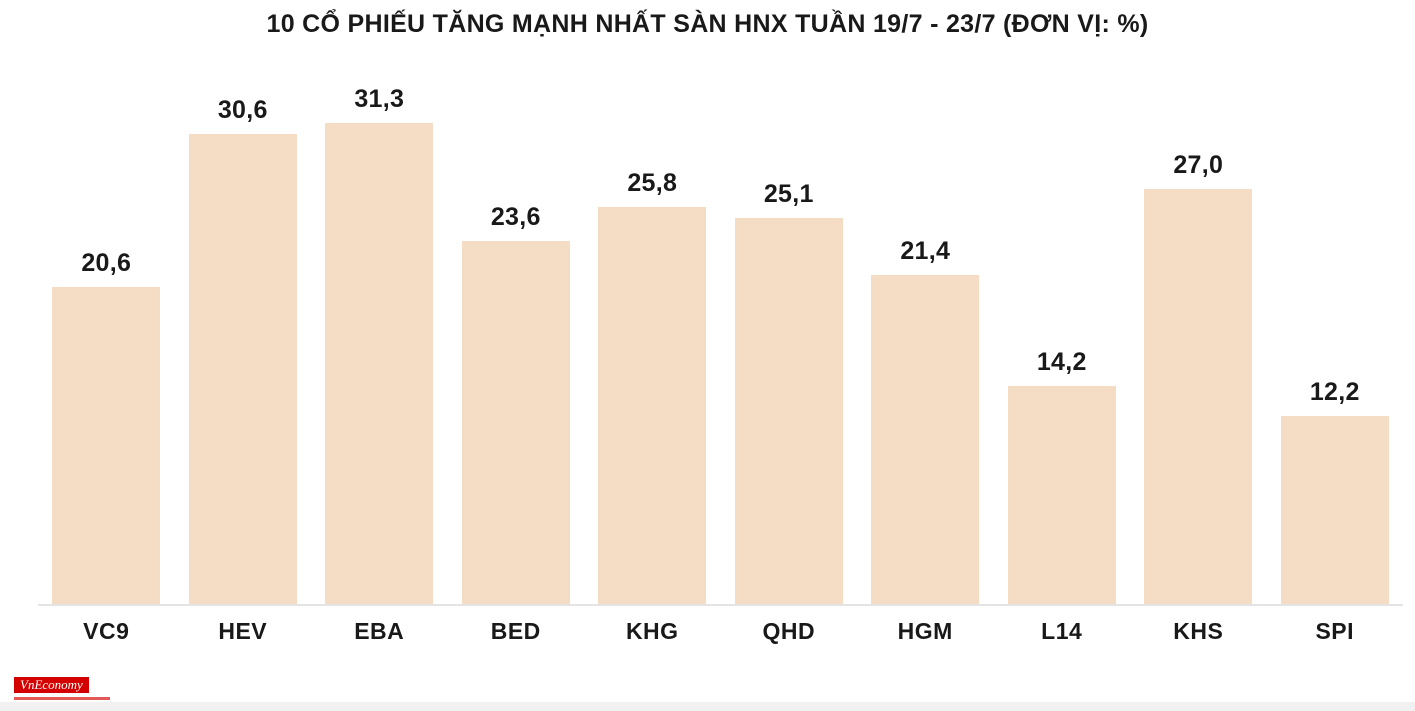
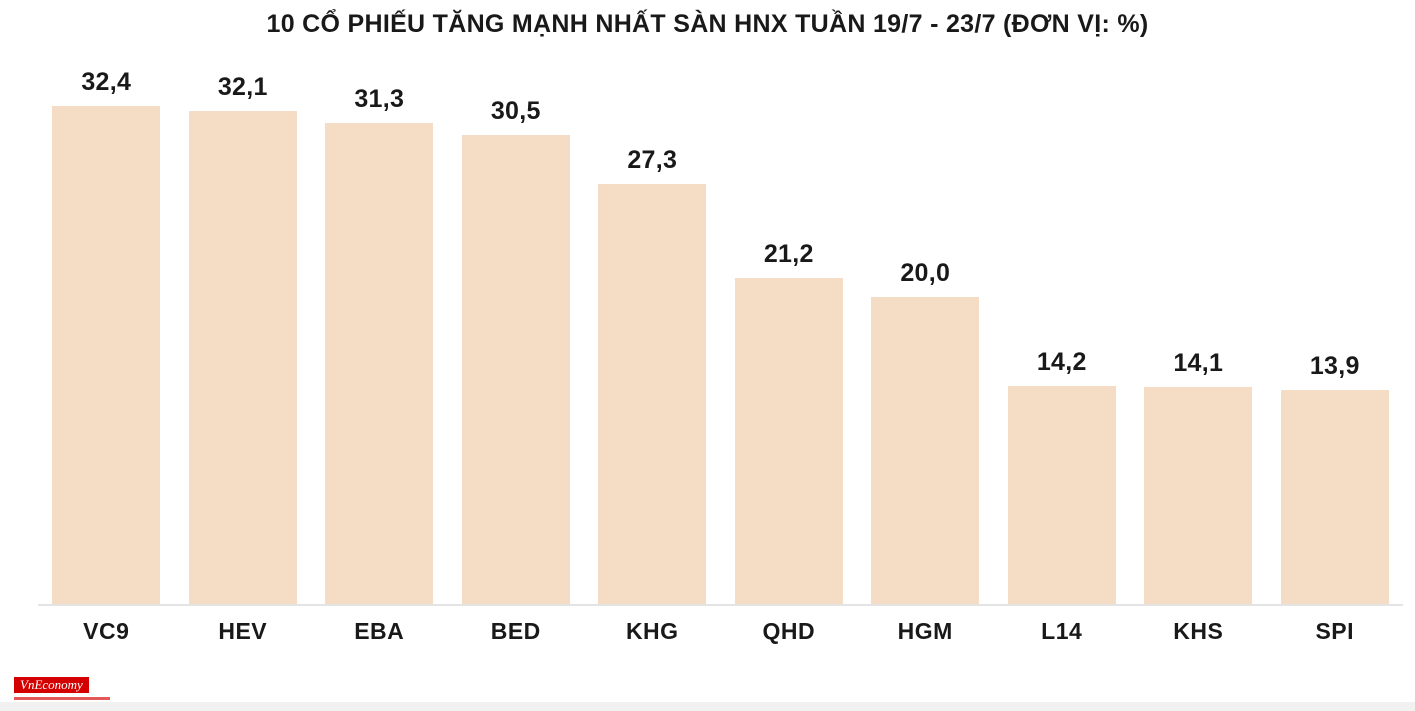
VC9: 20,6 -> 32,4
HEV: 30,6 -> 32,1
BED: 23,6 -> 30,5
KHG: 25,8 -> 27,3
QHD: 25,1 -> 21,2
HGM: 21,4 -> 20,0
KHS: 27,0 -> 14,1
SPI: 12,2 -> 13,9
